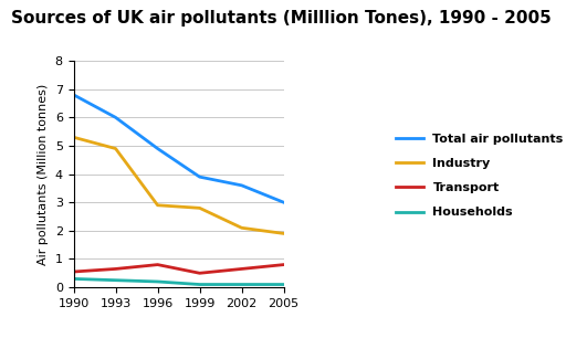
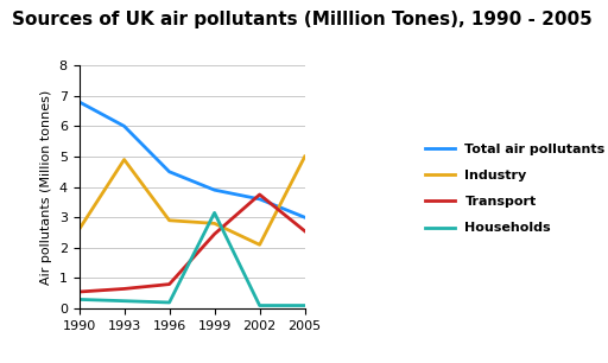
Industry/1990: 5.3 -> 2.6
Total air pollutants/1996: 4.9 -> 4.5
Transport/1999: 0.50 -> 2.45
Households/1999: 0.10 -> 3.15
Transport/2002: 0.65 -> 3.75
Industry/2005: 1.9 -> 5.0
Transport/2005: 0.80 -> 2.55
